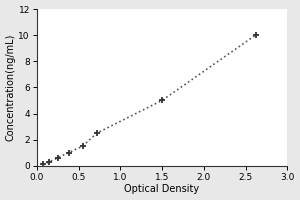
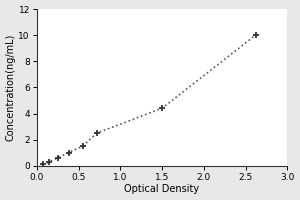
1.5: 5.0 -> 4.4
